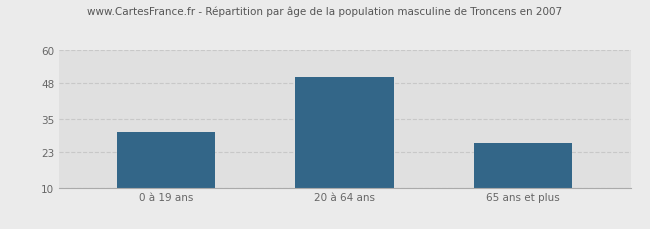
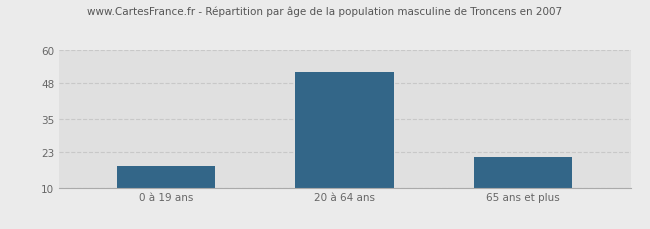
0 à 19 ans: 30 -> 18
20 à 64 ans: 50 -> 52
65 ans et plus: 26 -> 21
